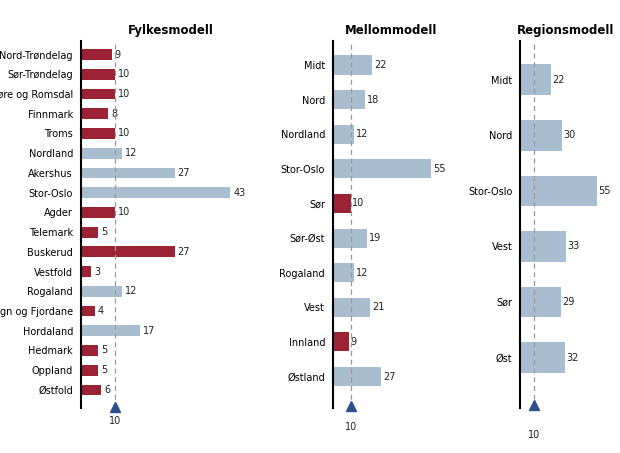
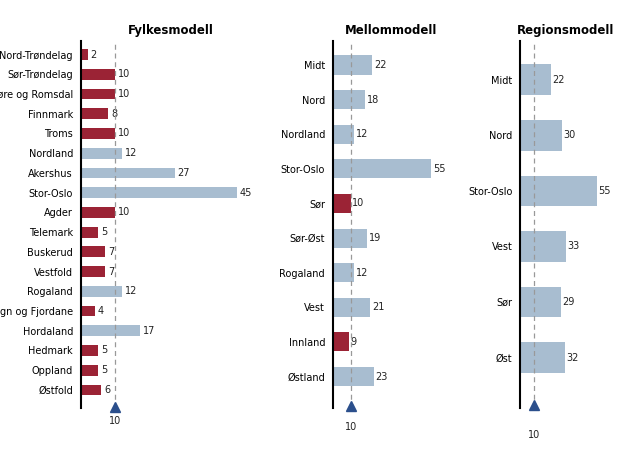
Fylkesmodell/Nord-Trøndelag: 9 -> 2
Fylkesmodell/Stor-Oslo: 43 -> 45
Fylkesmodell/Buskerud: 27 -> 7
Fylkesmodell/Vestfold: 3 -> 7
Mellommodell/Østland: 27 -> 23
